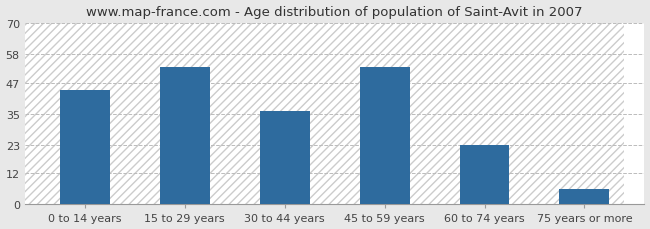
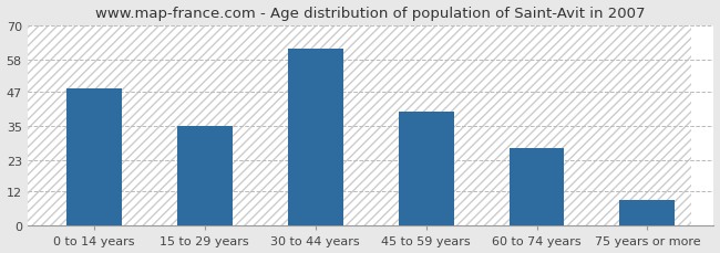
0 to 14 years: 44 -> 48
15 to 29 years: 53 -> 35
30 to 44 years: 36 -> 62
45 to 59 years: 53 -> 40
60 to 74 years: 23 -> 27
75 years or more: 6 -> 9
